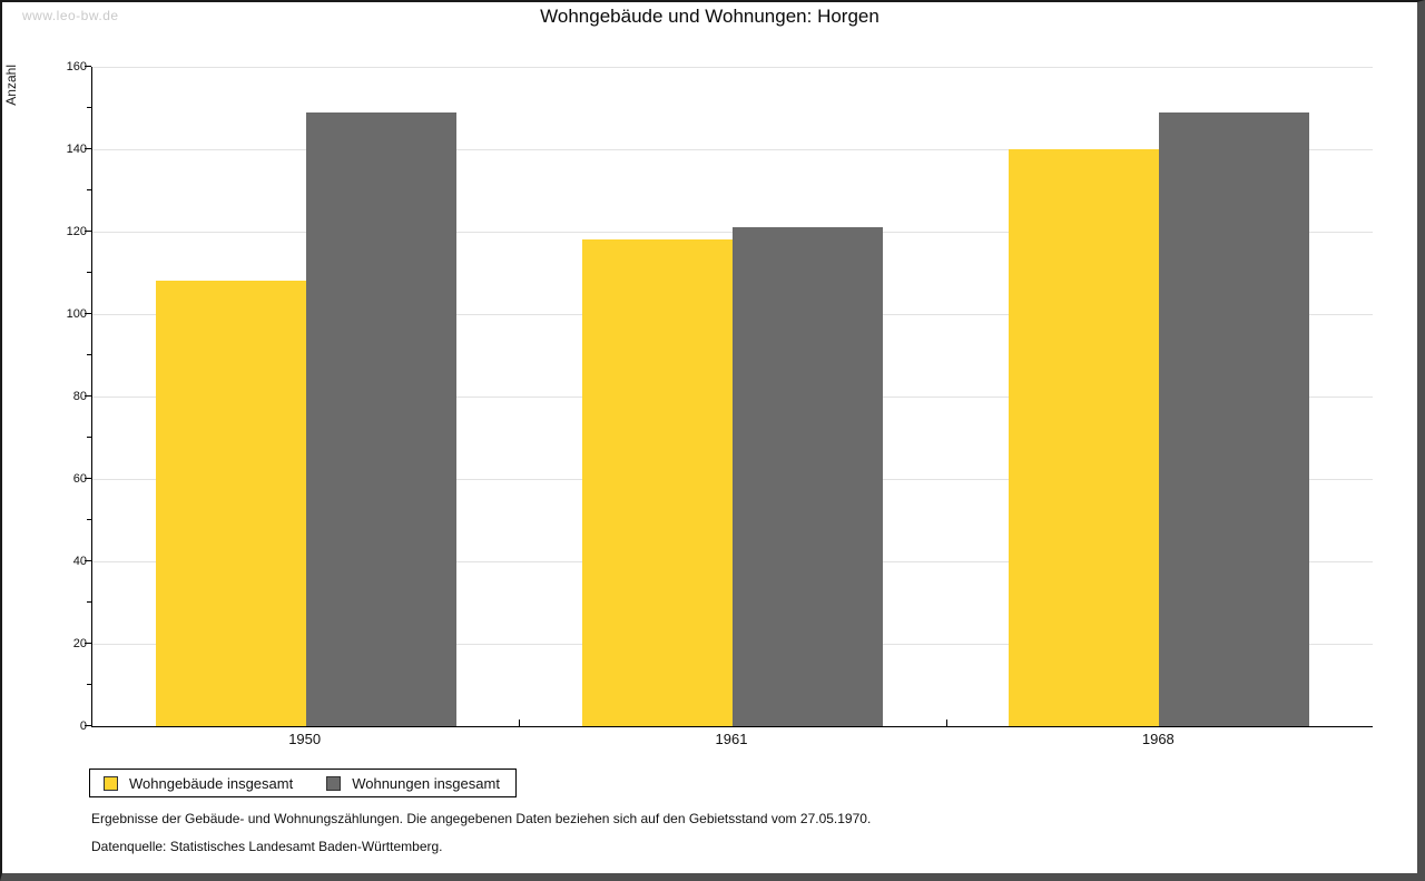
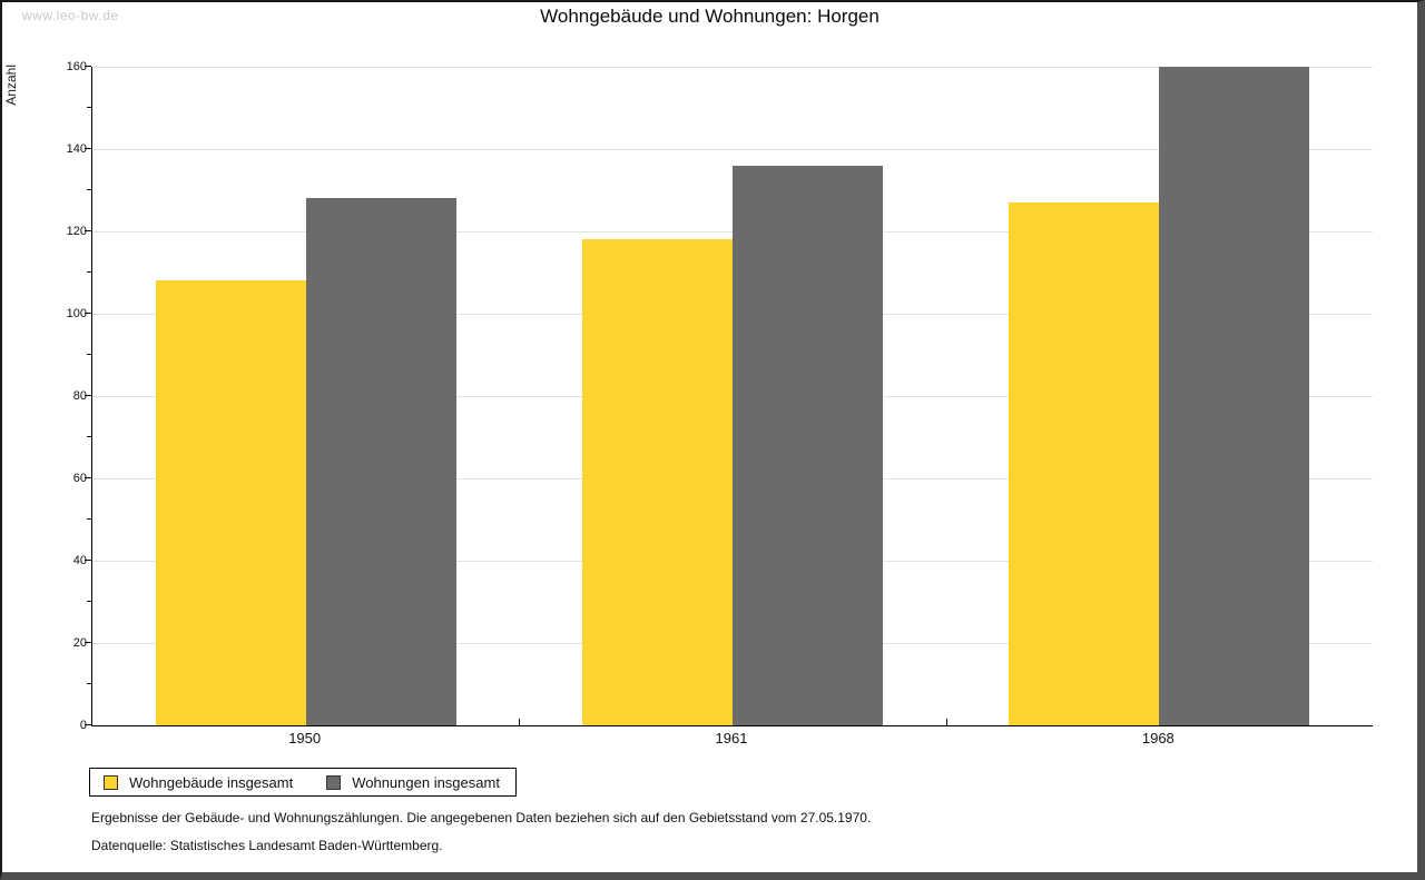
Wohnungen insgesamt/1950: 149 -> 128
Wohnungen insgesamt/1961: 121 -> 136
Wohngebäude insgesamt/1968: 140 -> 127
Wohnungen insgesamt/1968: 149 -> 160
